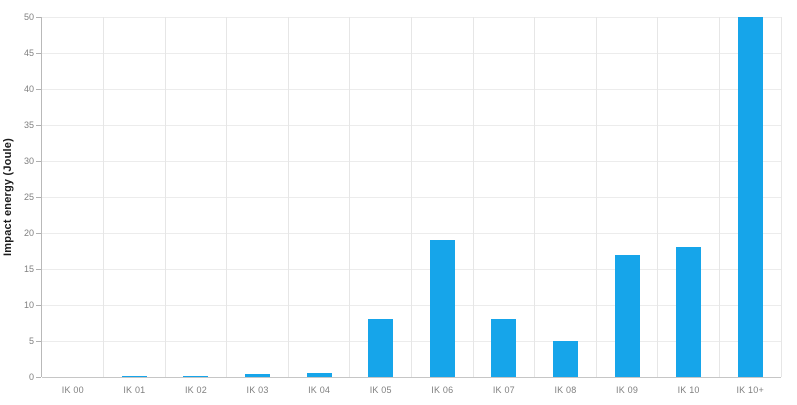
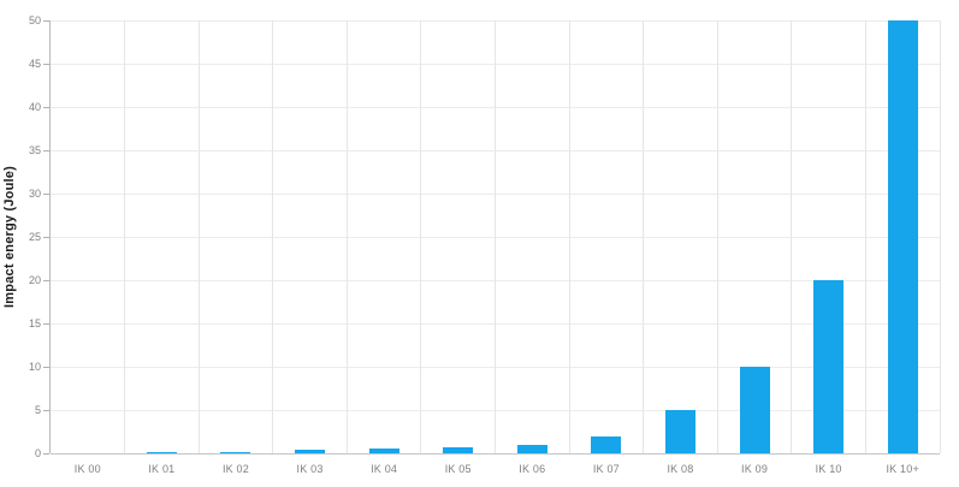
IK 05: 8 -> 1
IK 06: 19 -> 1
IK 07: 8 -> 2
IK 09: 17 -> 10
IK 10: 18 -> 20
